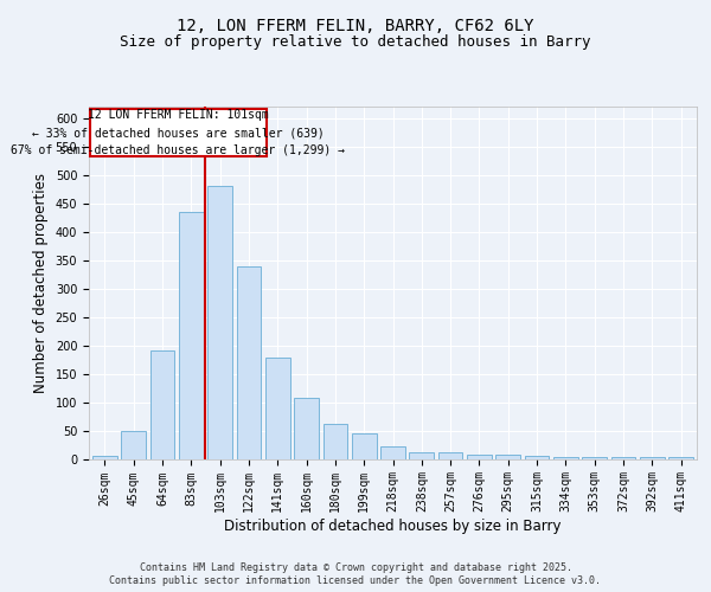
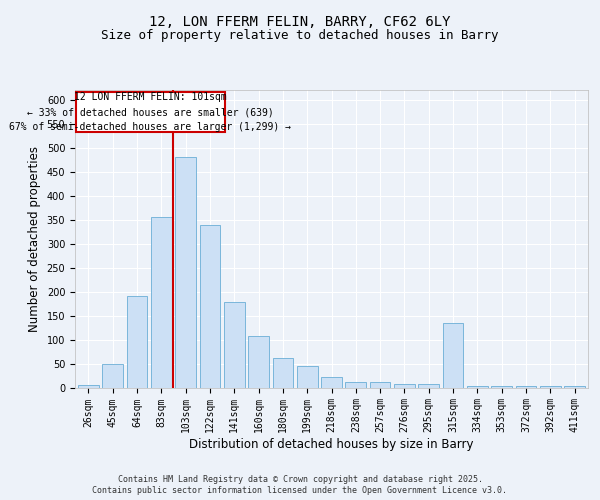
83sqm: 435 -> 355
315sqm: 5 -> 135
